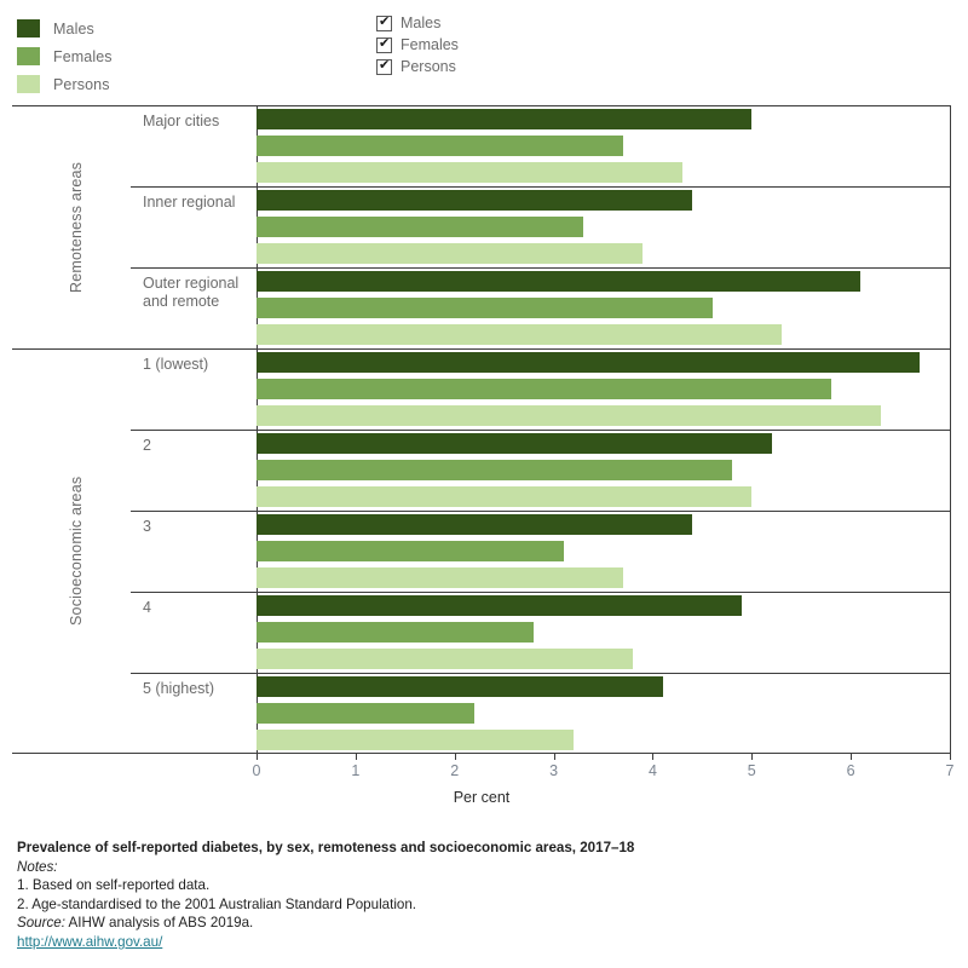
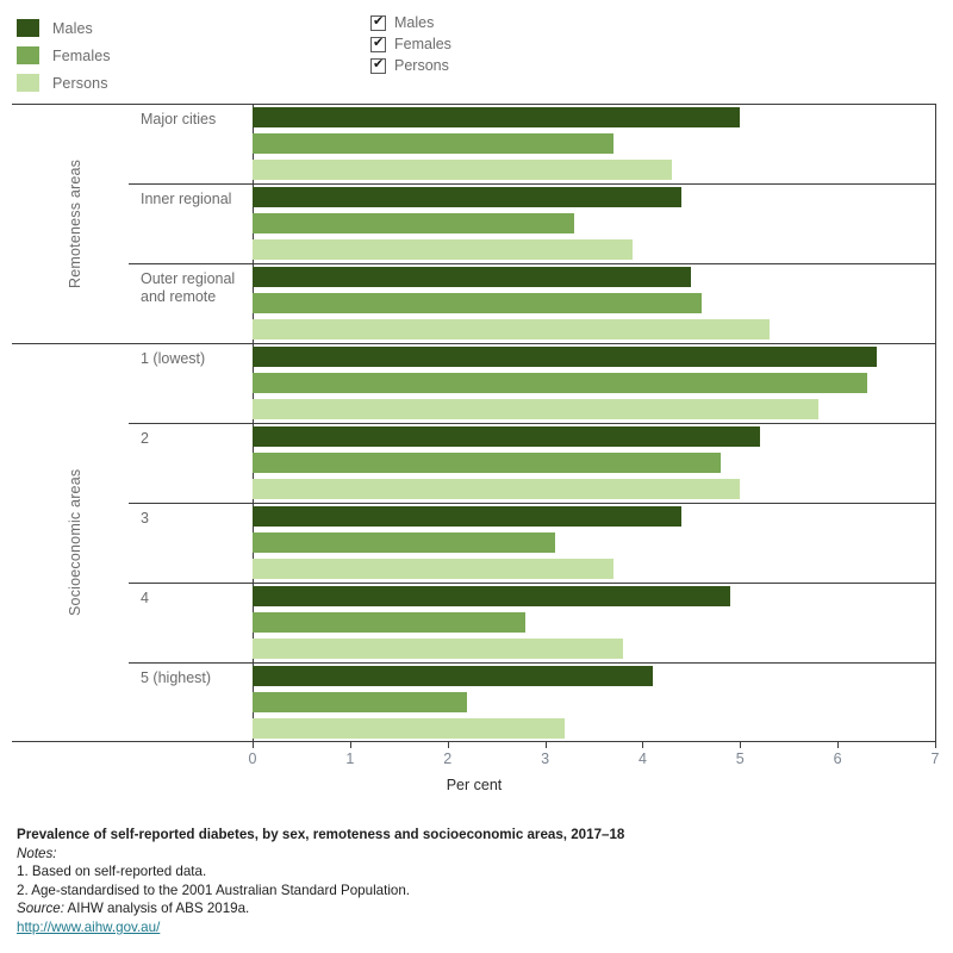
Males/Outer regional and remote: 6.1 -> 4.5
Males/1 (lowest): 6.7 -> 6.4
Females/1 (lowest): 5.8 -> 6.3
Persons/1 (lowest): 6.3 -> 5.8
